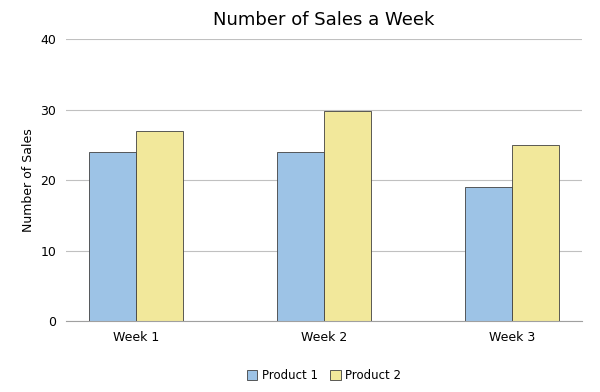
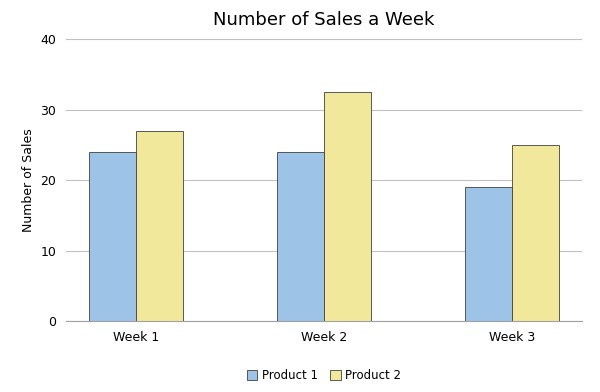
Product 2/Week 2: 29.8 -> 32.5
